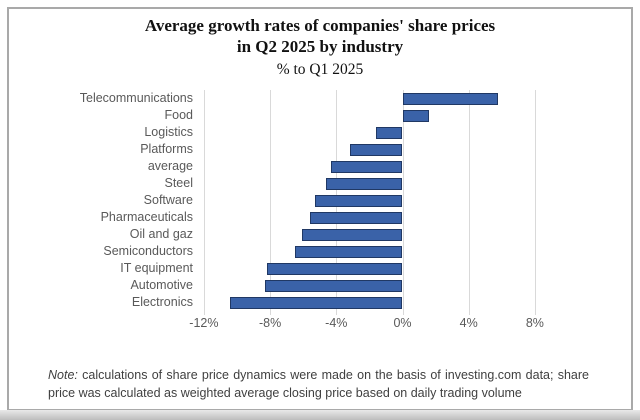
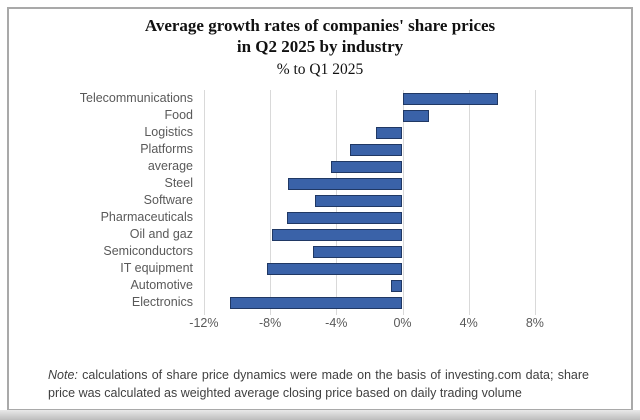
Steel: -4.6% -> -6.9%
Pharmaceuticals: -5.6% -> -7.0%
Oil and gaz: -6.1% -> -7.9%
Semiconductors: -6.5% -> -5.4%
Automotive: -8.3% -> -0.7%
